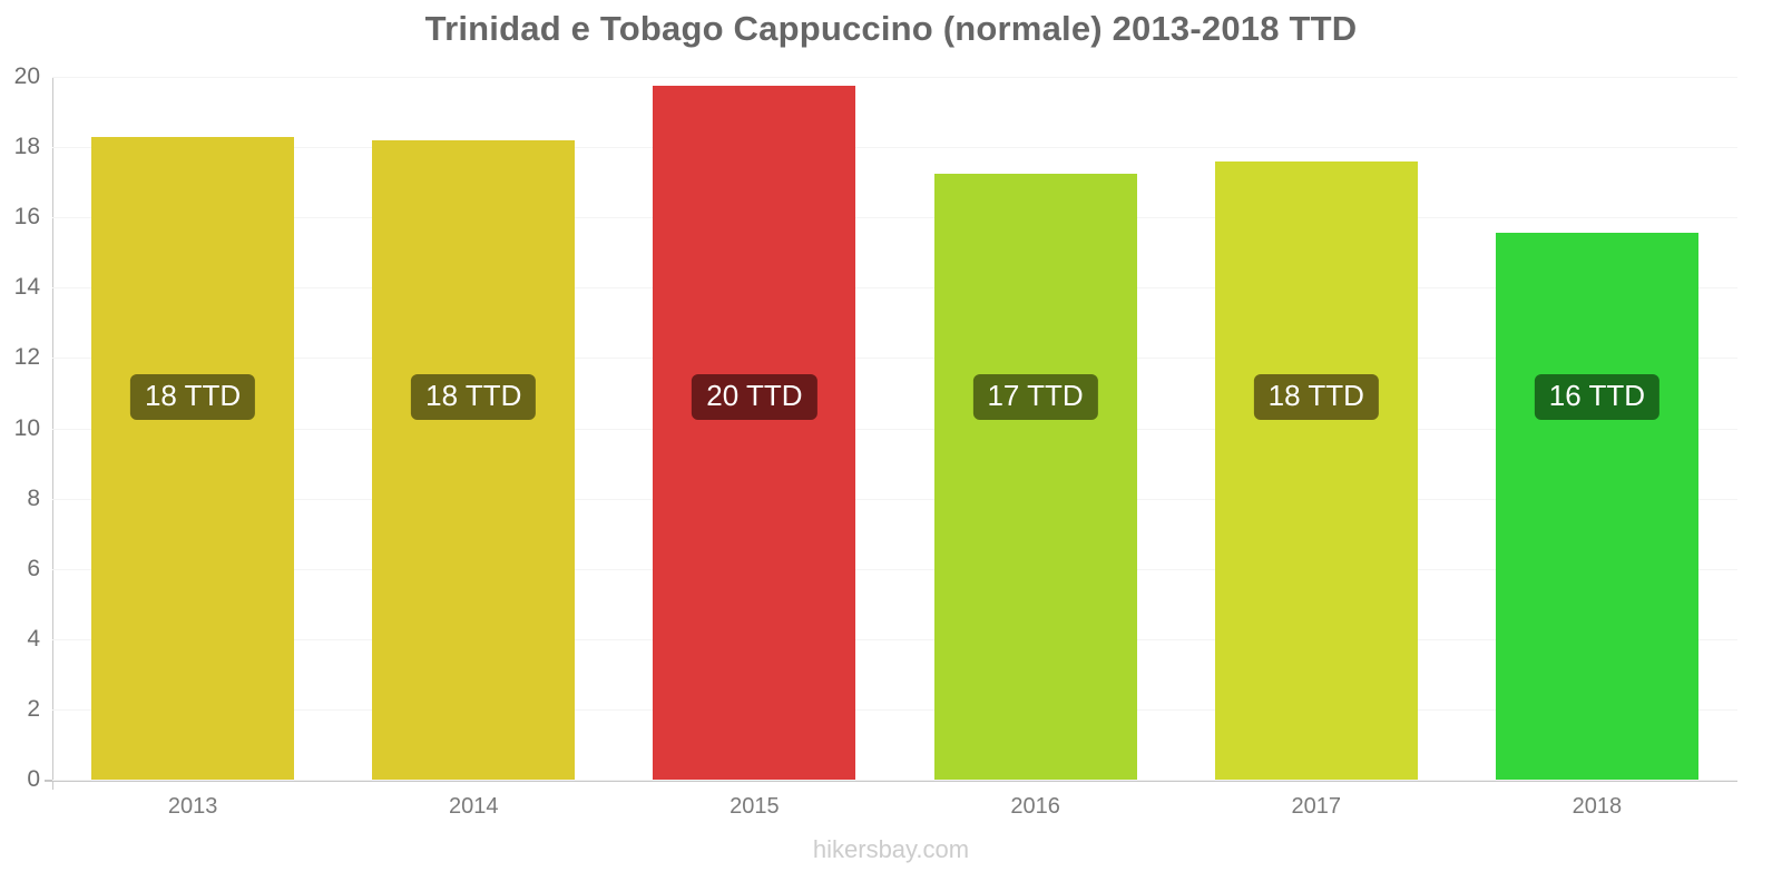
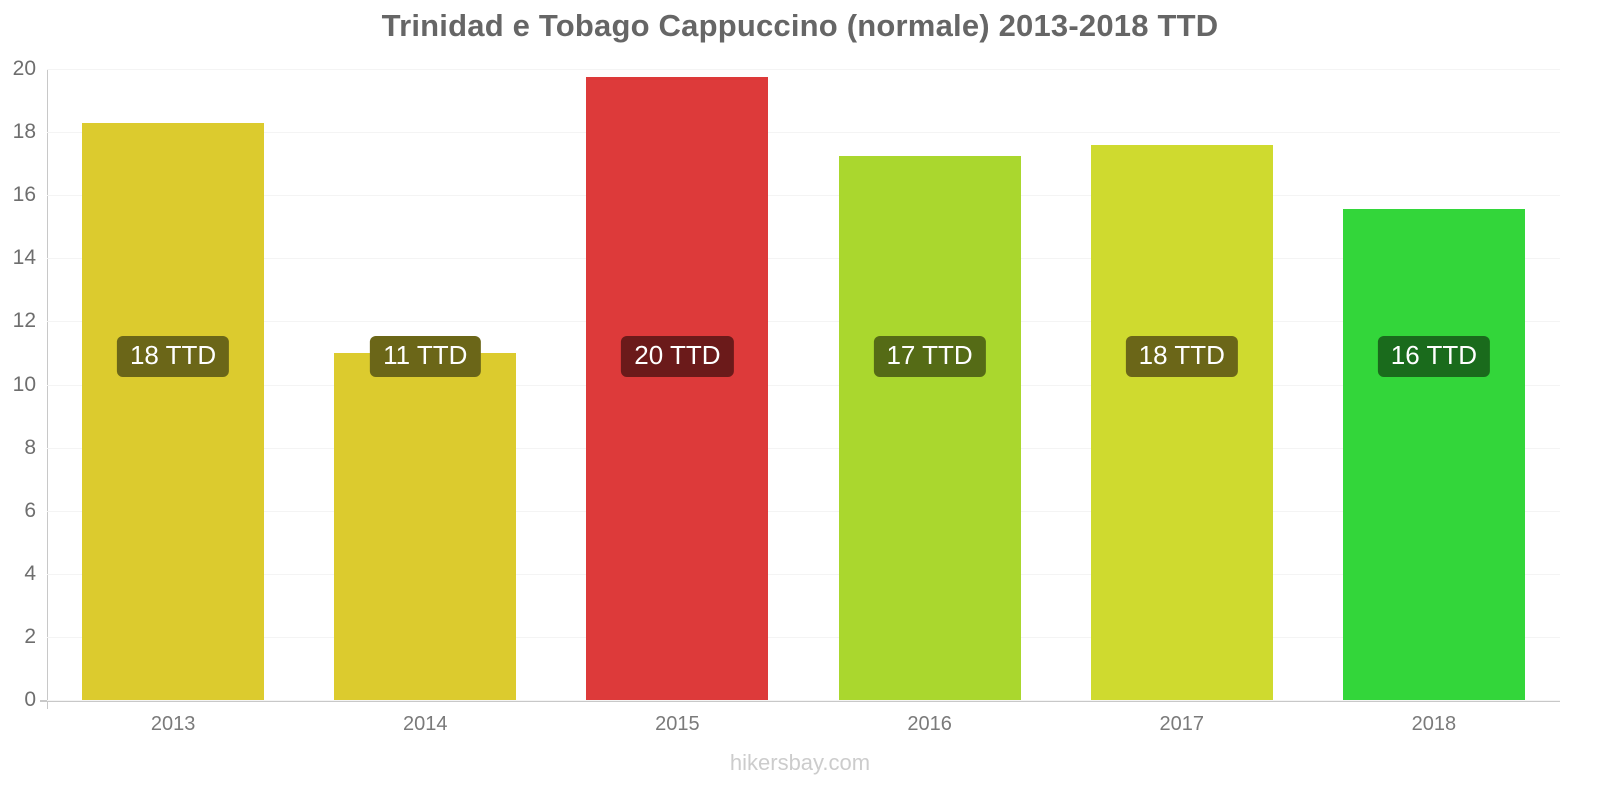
2014: 18 -> 11
